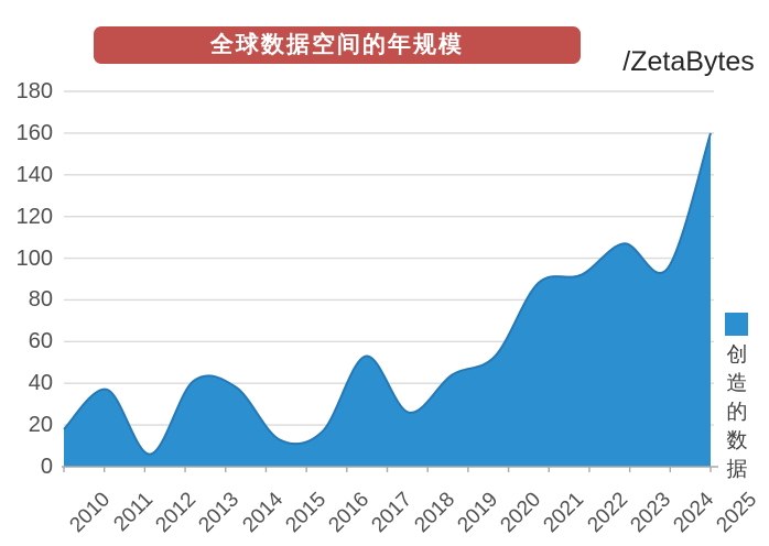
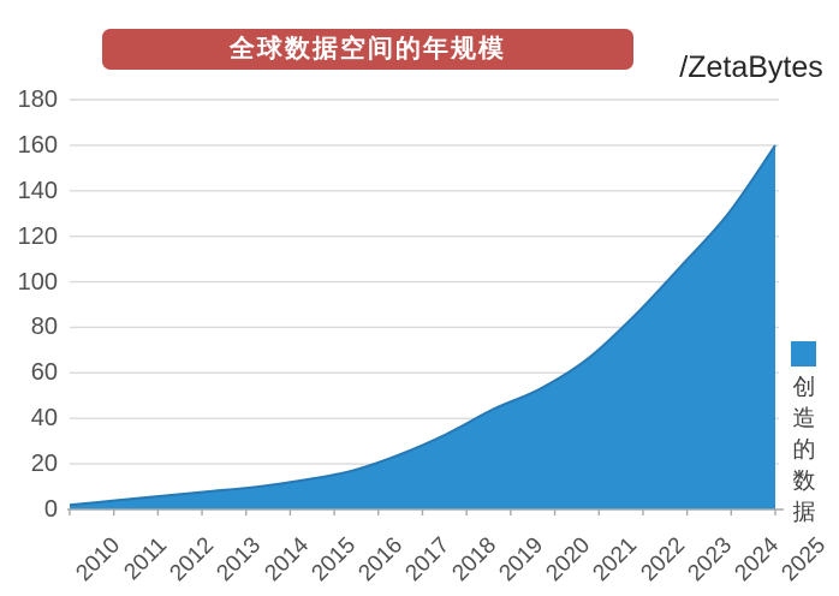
2010: 18 -> 2
2011: 37 -> 4
2013: 41 -> 8
2014: 38 -> 10
2017: 53 -> 24
2018: 26 -> 33
2021: 88 -> 66
2022: 92 -> 85
2024: 95 -> 130
